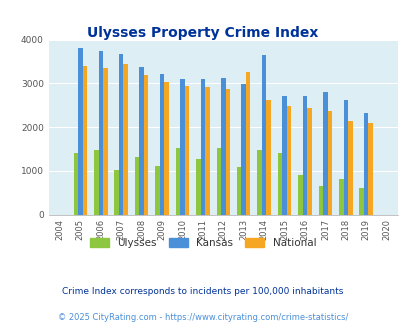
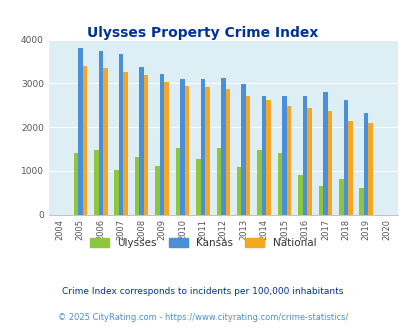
National/2007: 3450 -> 3260
National/2013: 3250 -> 2700
Kansas/2014: 3650 -> 2720
